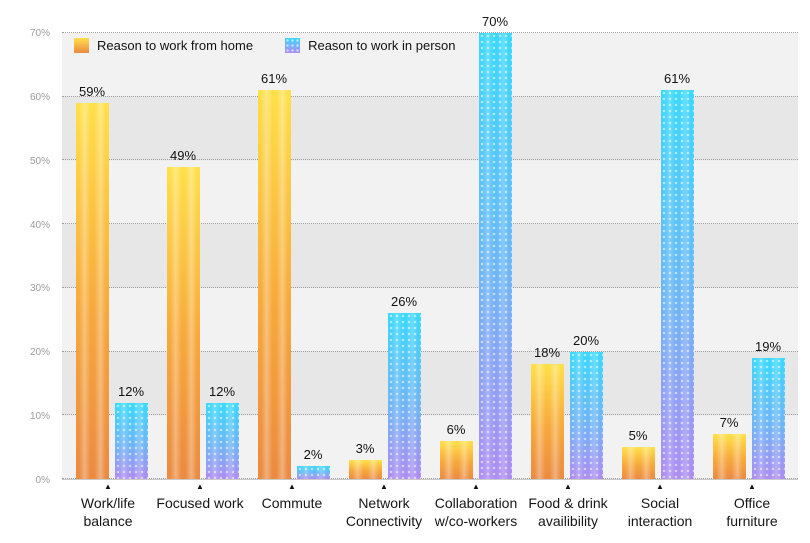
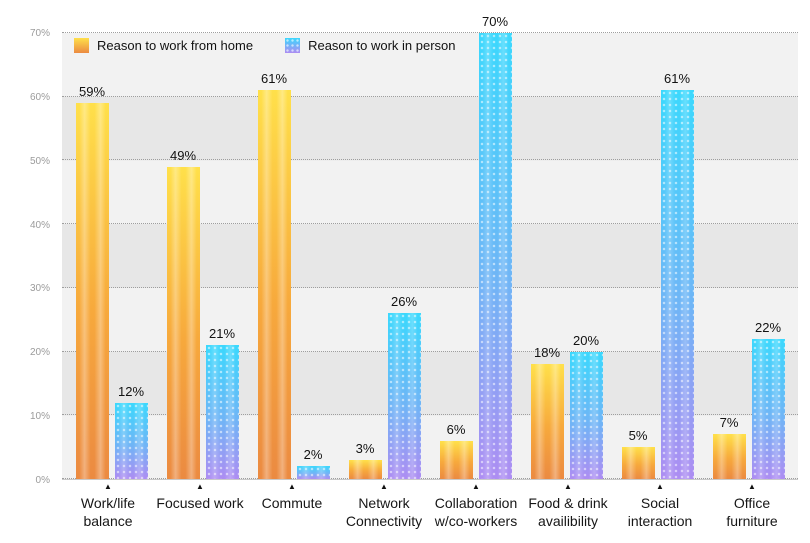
Reason to work in person/Focused work: 12% -> 21%
Reason to work in person/Office furniture: 19% -> 22%
